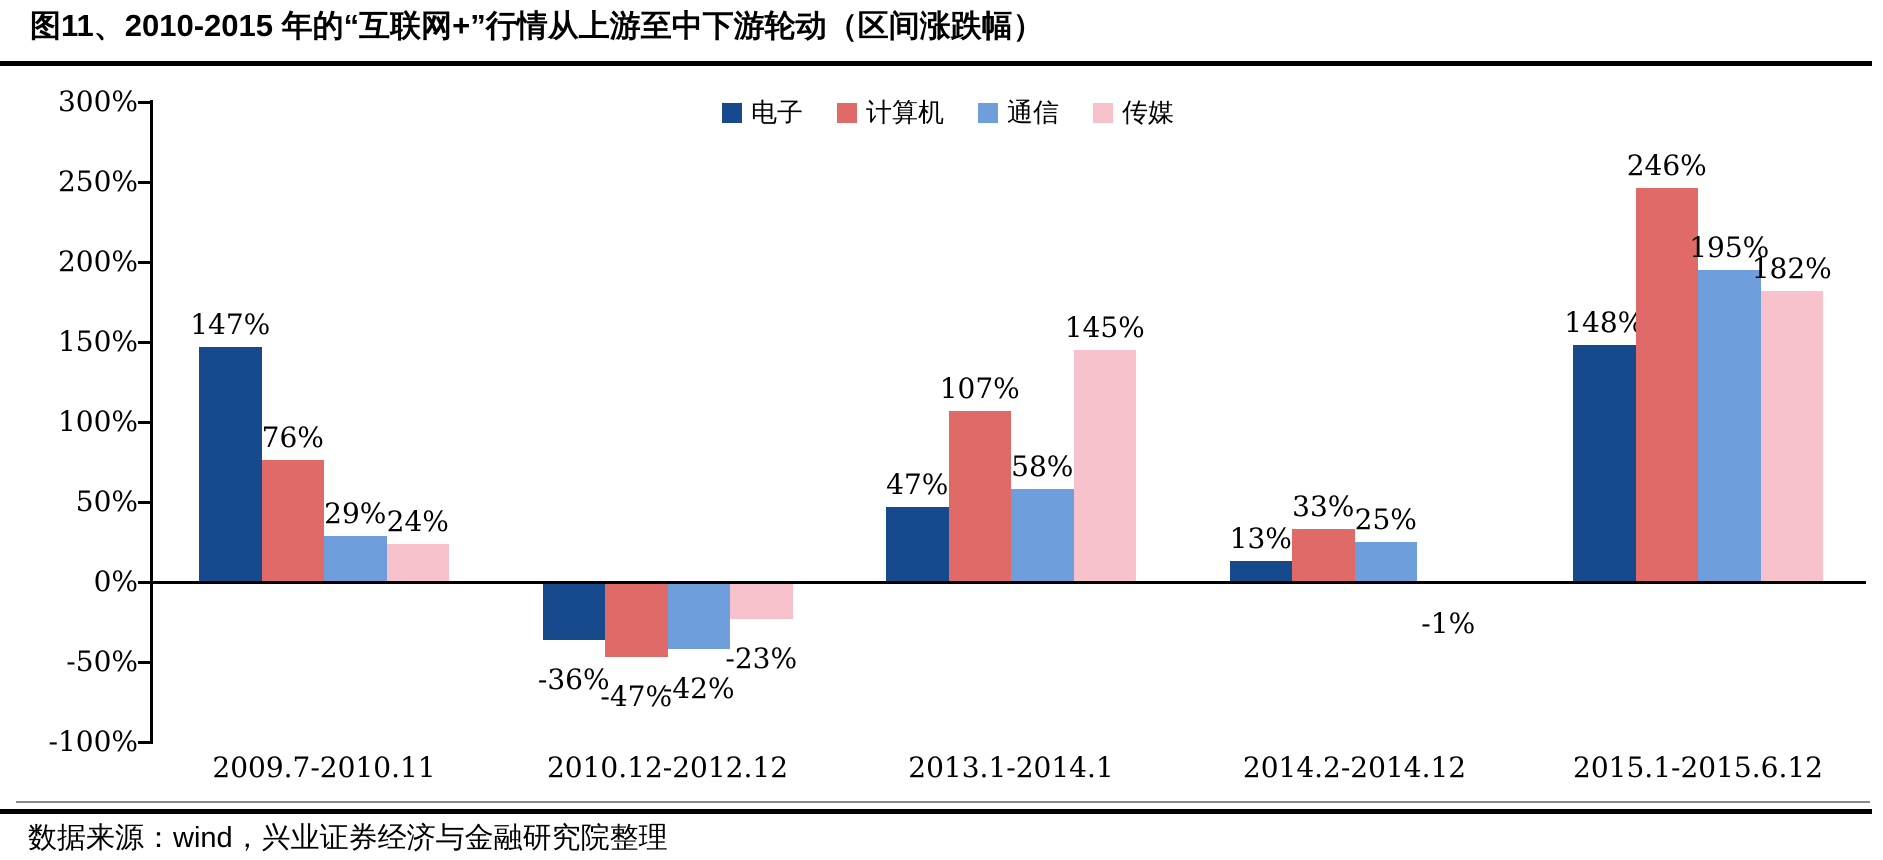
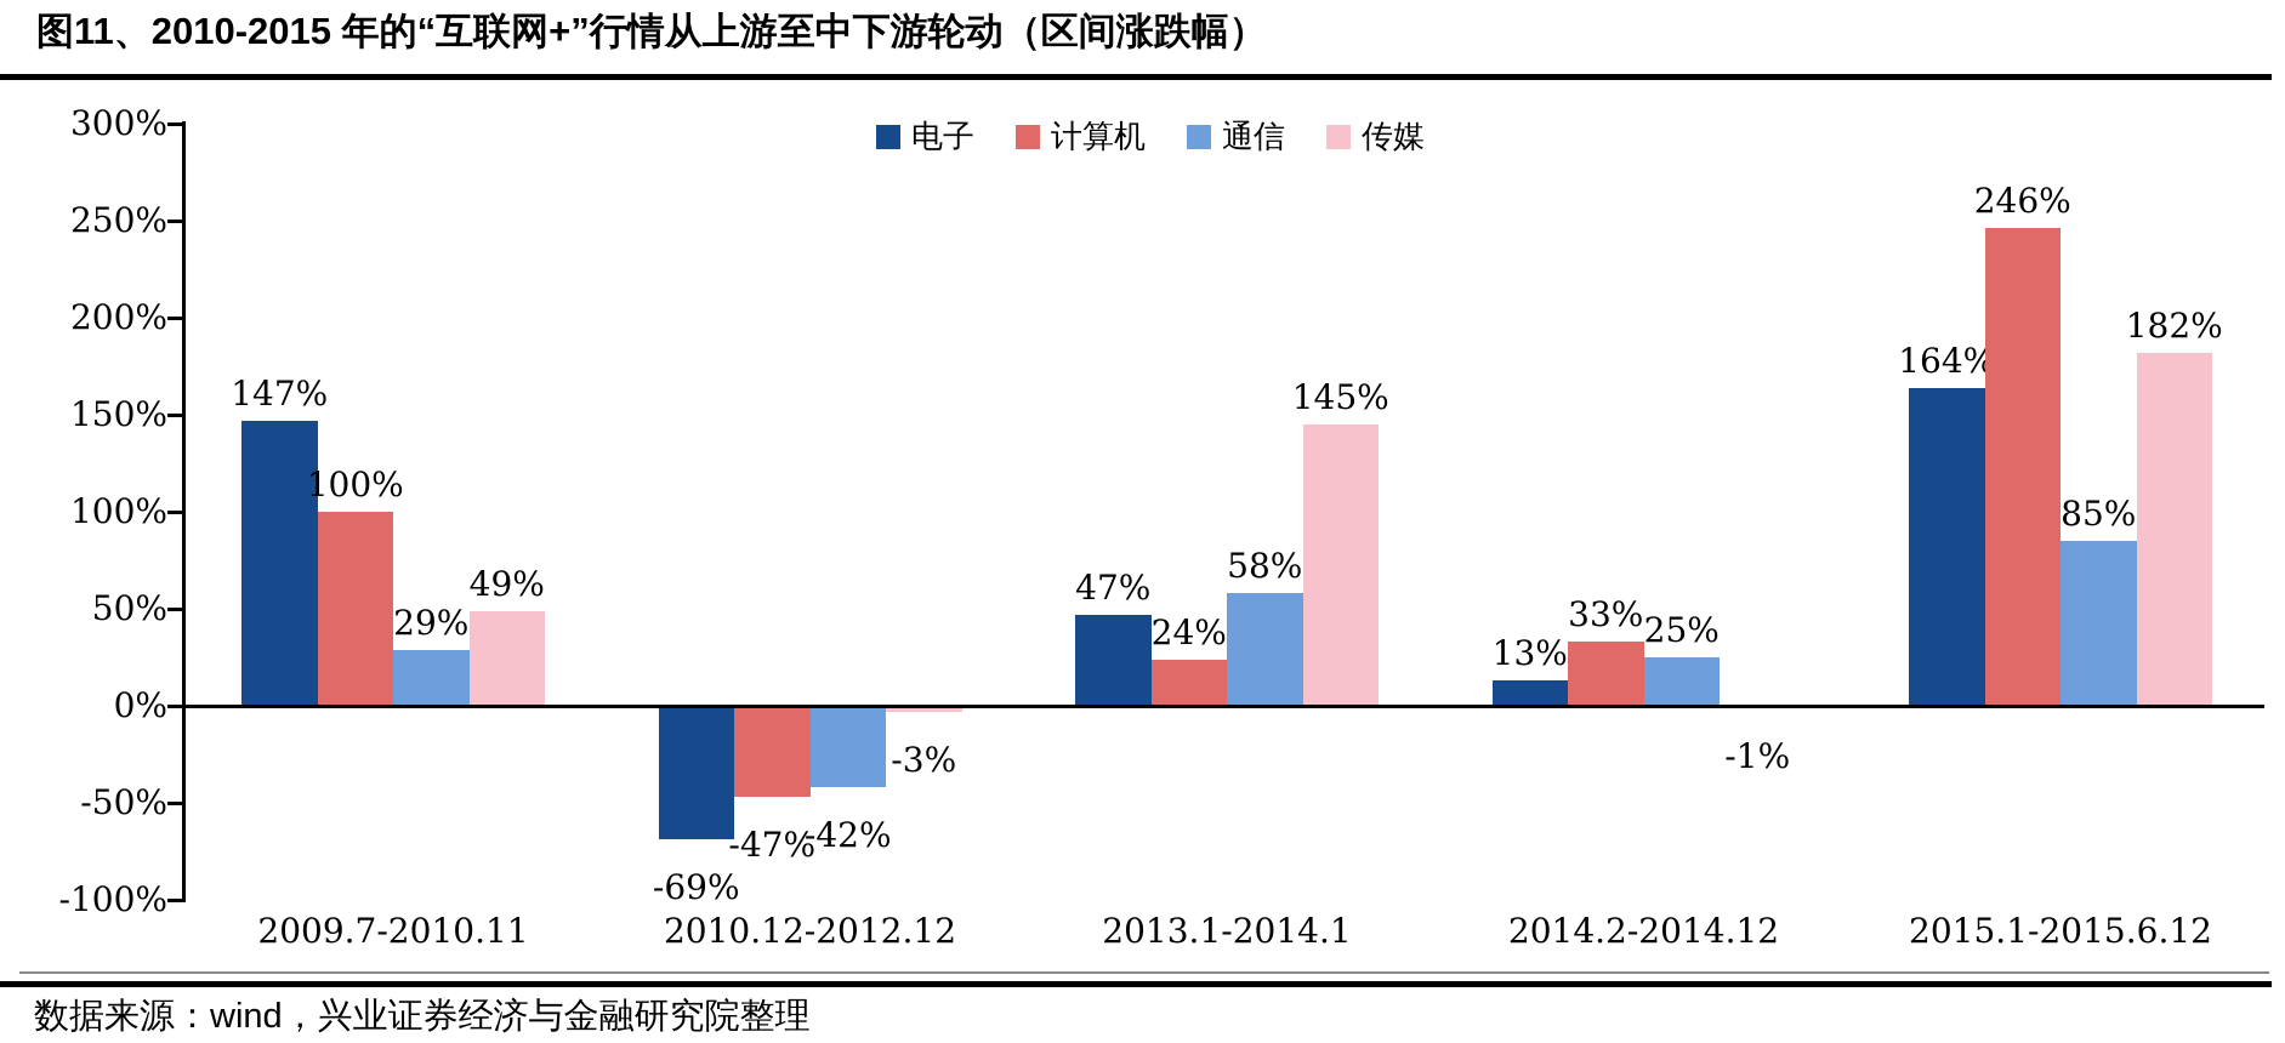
计算机/2009.7-2010.11: 76% -> 100%
传媒/2009.7-2010.11: 24% -> 49%
电子/2010.12-2012.12: -36% -> -69%
传媒/2010.12-2012.12: -23% -> -3%
计算机/2013.1-2014.1: 107% -> 24%
电子/2015.1-2015.6.12: 148% -> 164%
通信/2015.1-2015.6.12: 195% -> 85%
